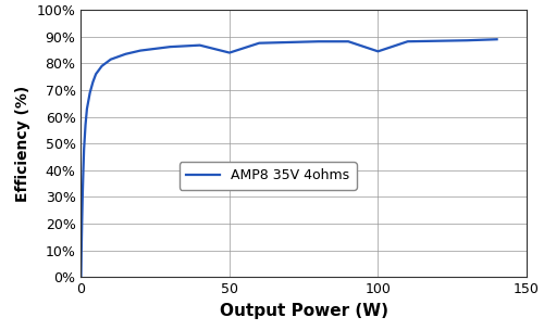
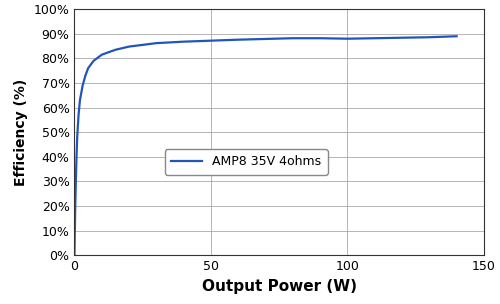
50: 84.0% -> 87.2%
100: 84.5% -> 88.0%
